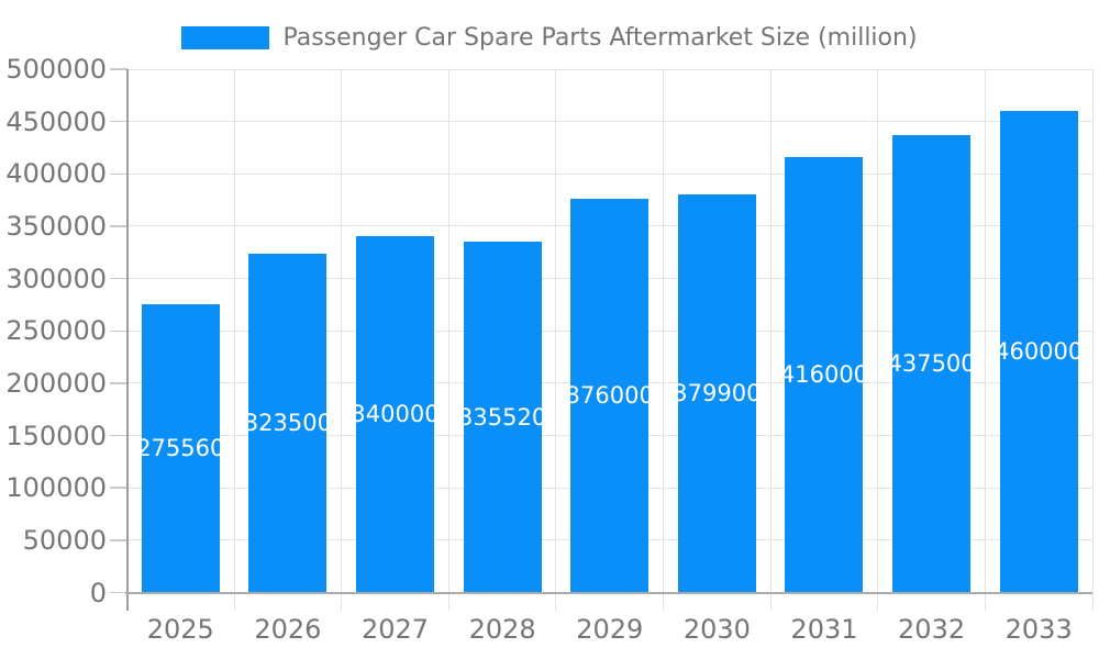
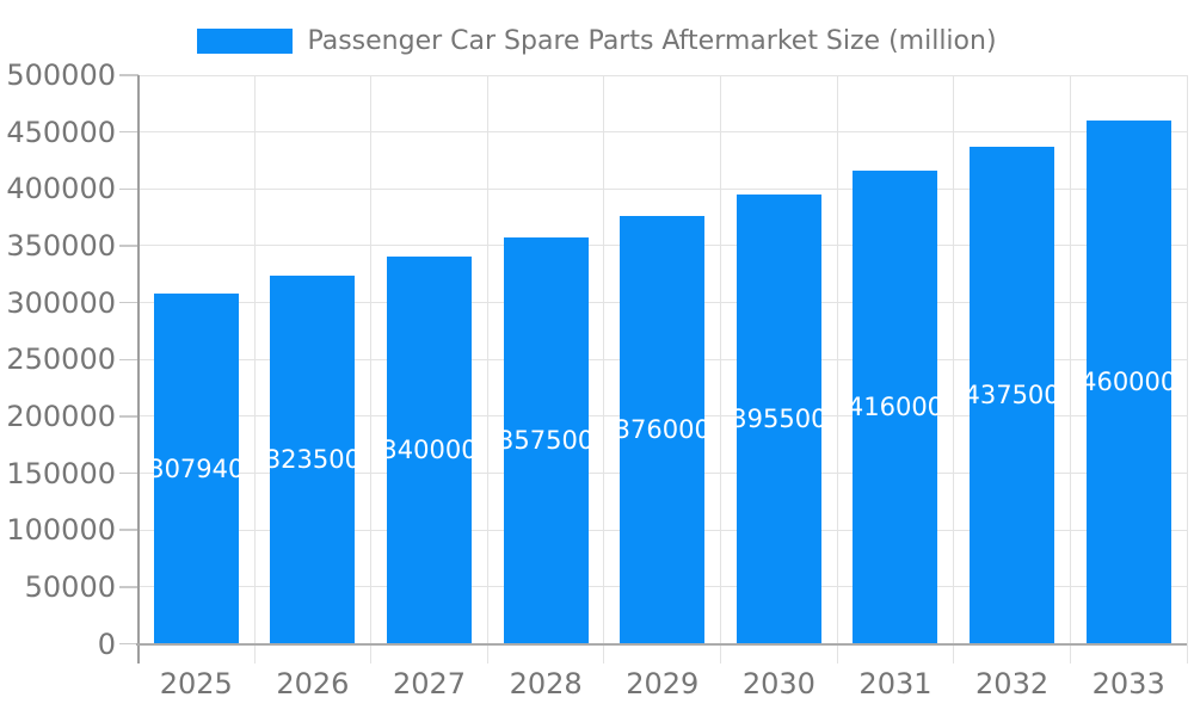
2025: 275560 -> 307940
2028: 335520 -> 357500
2030: 379900 -> 395500
